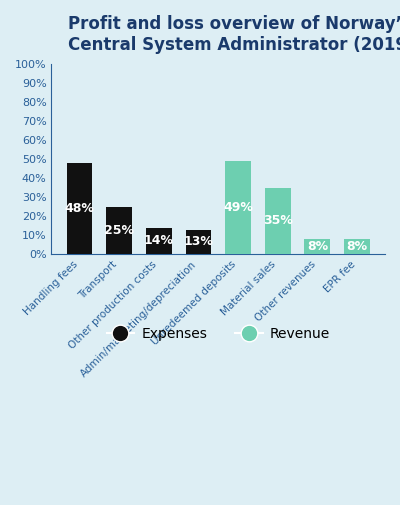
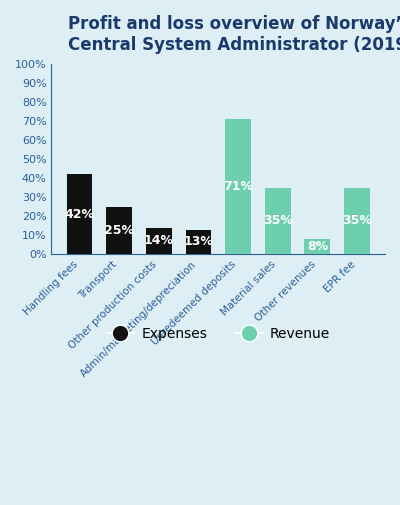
Handling fees: 48% -> 42%
Unredeemed deposits: 49% -> 71%
EPR fee: 8% -> 35%
